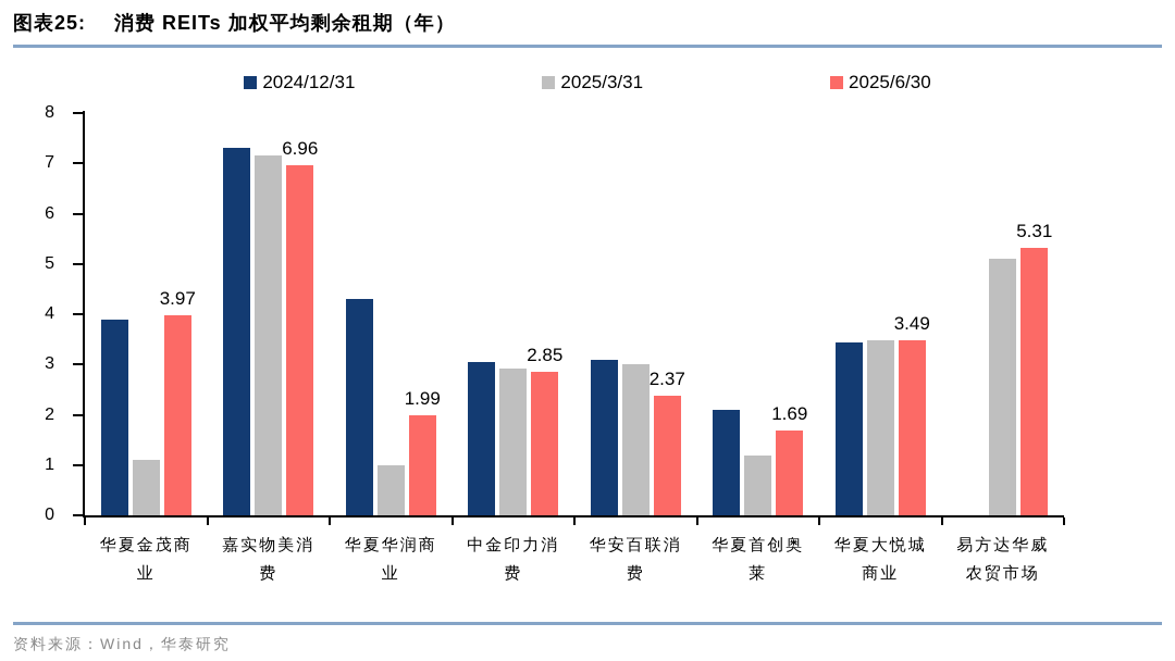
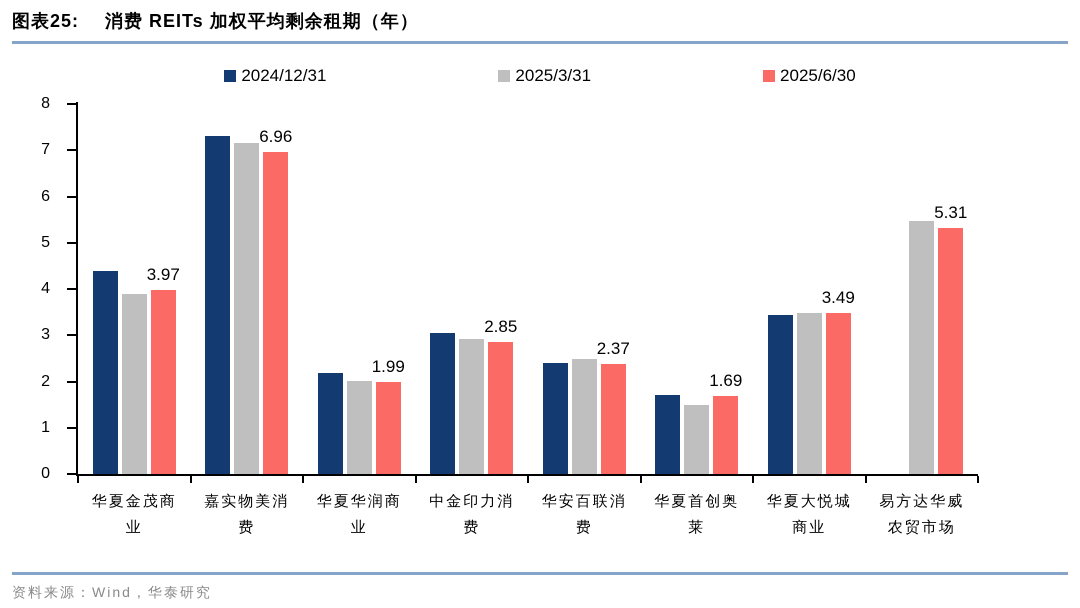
2024/12/31/华夏金茂商业: 3.9 -> 4.4
2025/3/31/华夏金茂商业: 1.1 -> 3.9
2024/12/31/华夏华润商业: 4.3 -> 2.2
2025/3/31/华夏华润商业: 1.0 -> 2.0
2024/12/31/华安百联消费: 3.1 -> 2.4
2025/3/31/华安百联消费: 3.0 -> 2.5
2024/12/31/华夏首创奥莱: 2.1 -> 1.7
2025/3/31/华夏首创奥莱: 1.2 -> 1.5
2025/3/31/易方达华威农贸市场: 5.1 -> 5.5
